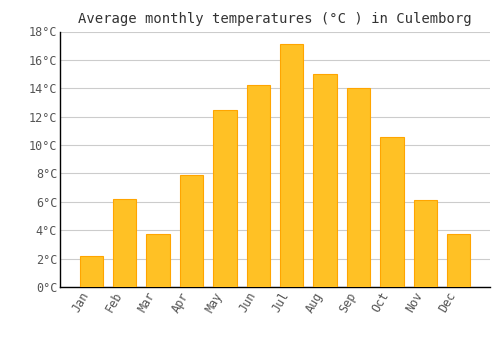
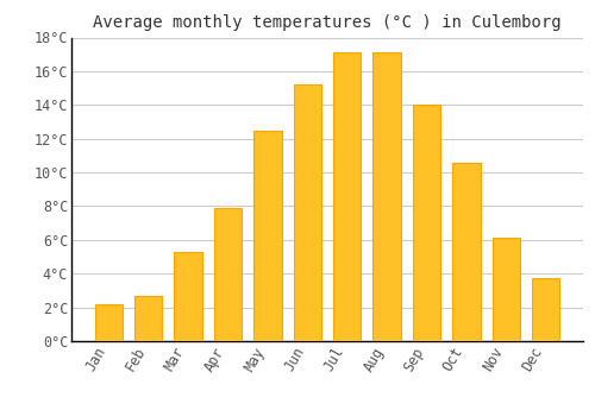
Feb: 6.2°C -> 2.7°C
Mar: 3.7°C -> 5.3°C
Jun: 14.2°C -> 15.2°C
Aug: 15.0°C -> 17.1°C
